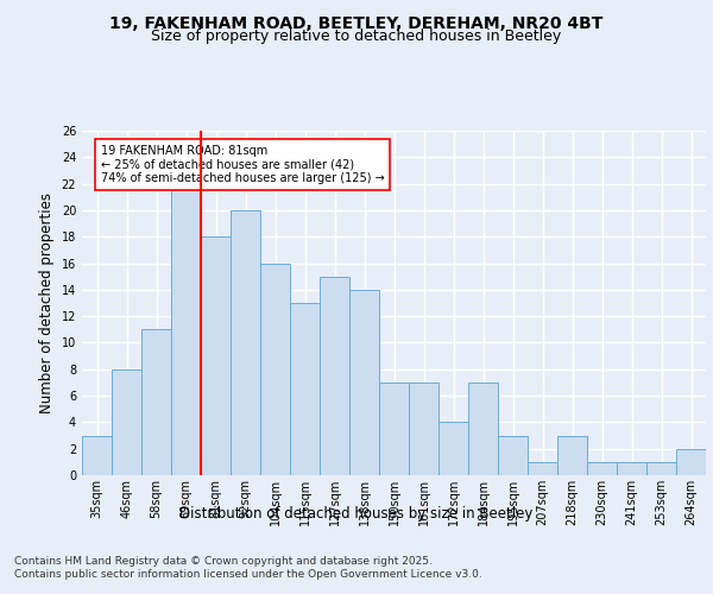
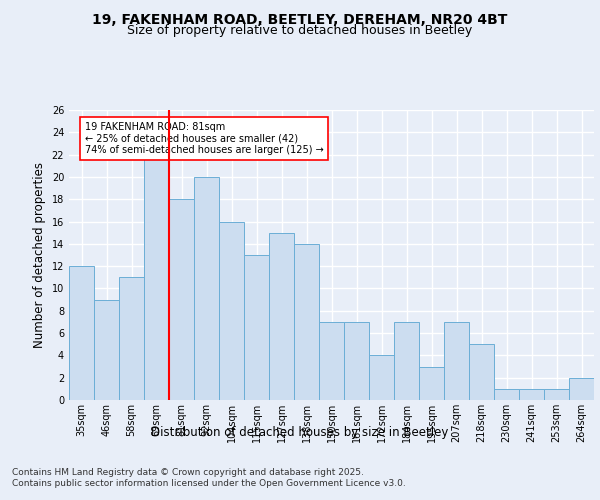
35sqm: 3 -> 12
46sqm: 8 -> 9
207sqm: 1 -> 7
218sqm: 3 -> 5
